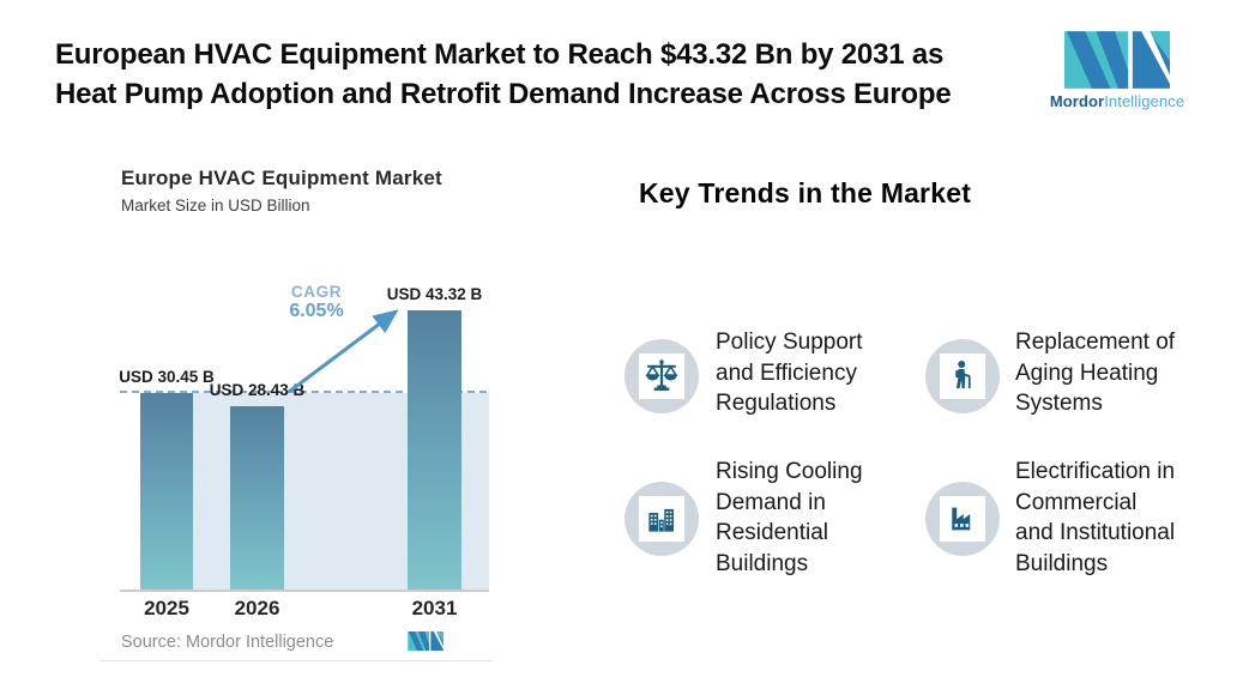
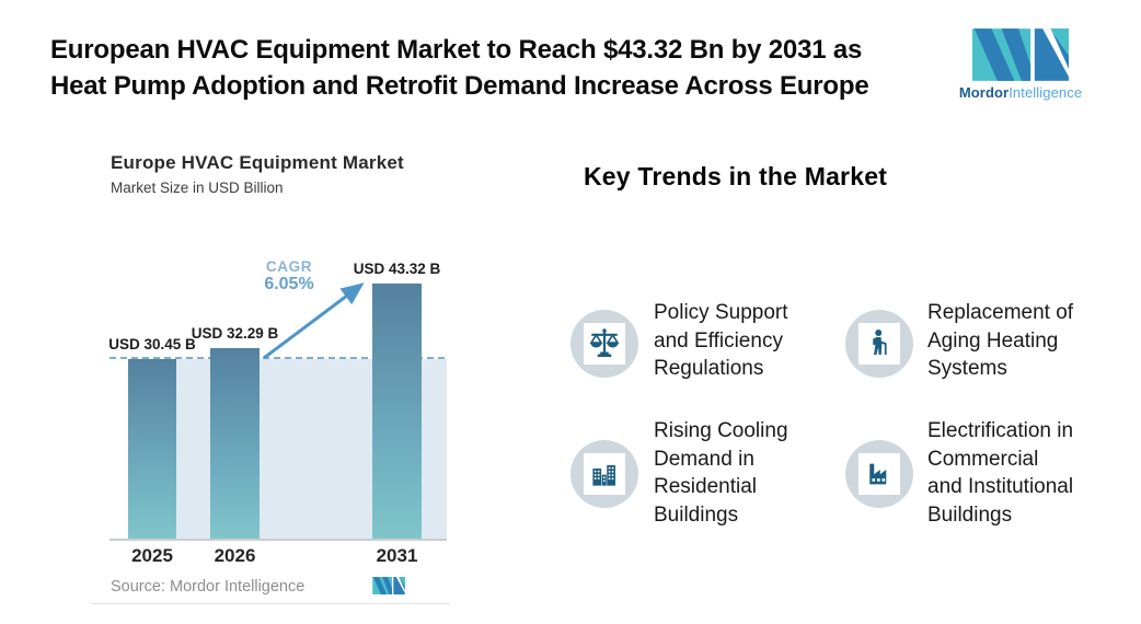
2026: 28.43 -> 32.29
